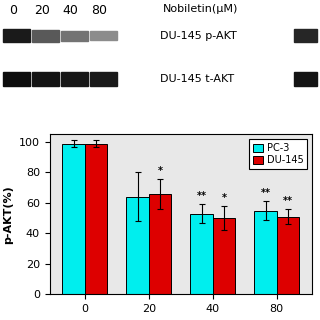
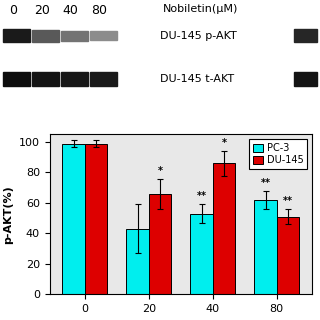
PC-3/20: 64 -> 43
DU-145/40: 50 -> 86
PC-3/80: 55 -> 62
